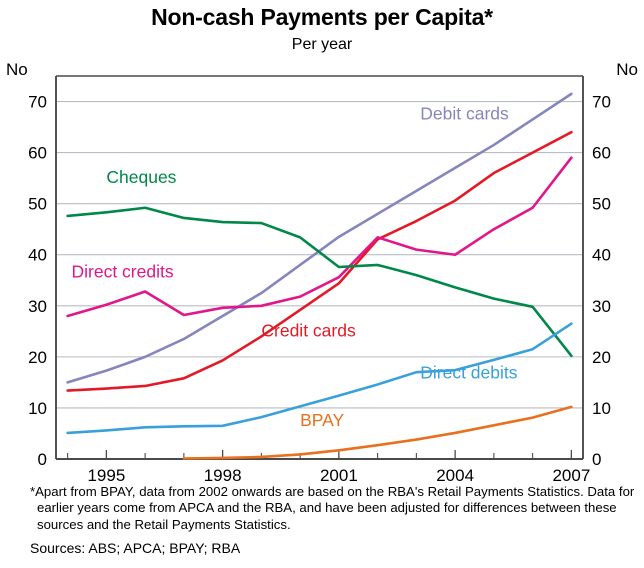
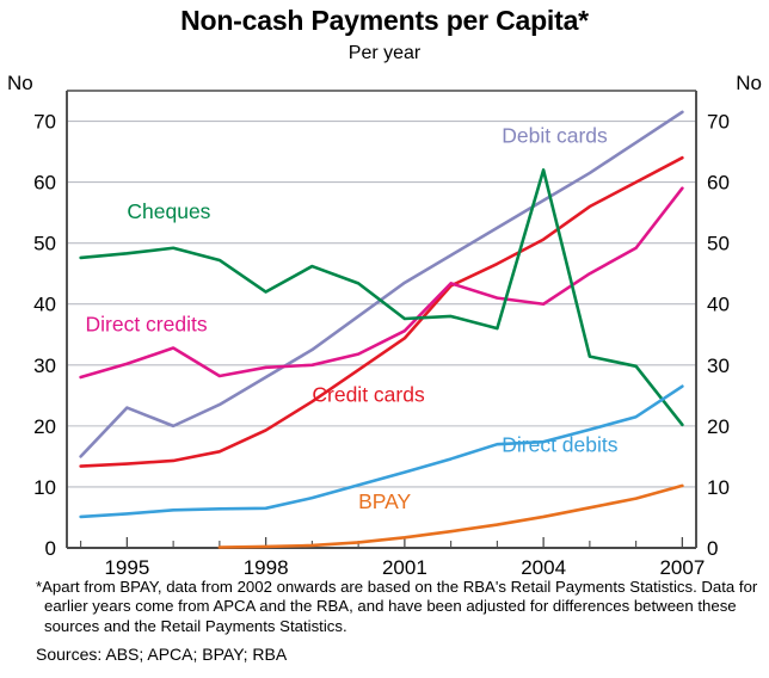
Debit cards/1995: 17 -> 23
Cheques/1998: 46 -> 42
Cheques/2004: 34 -> 62
